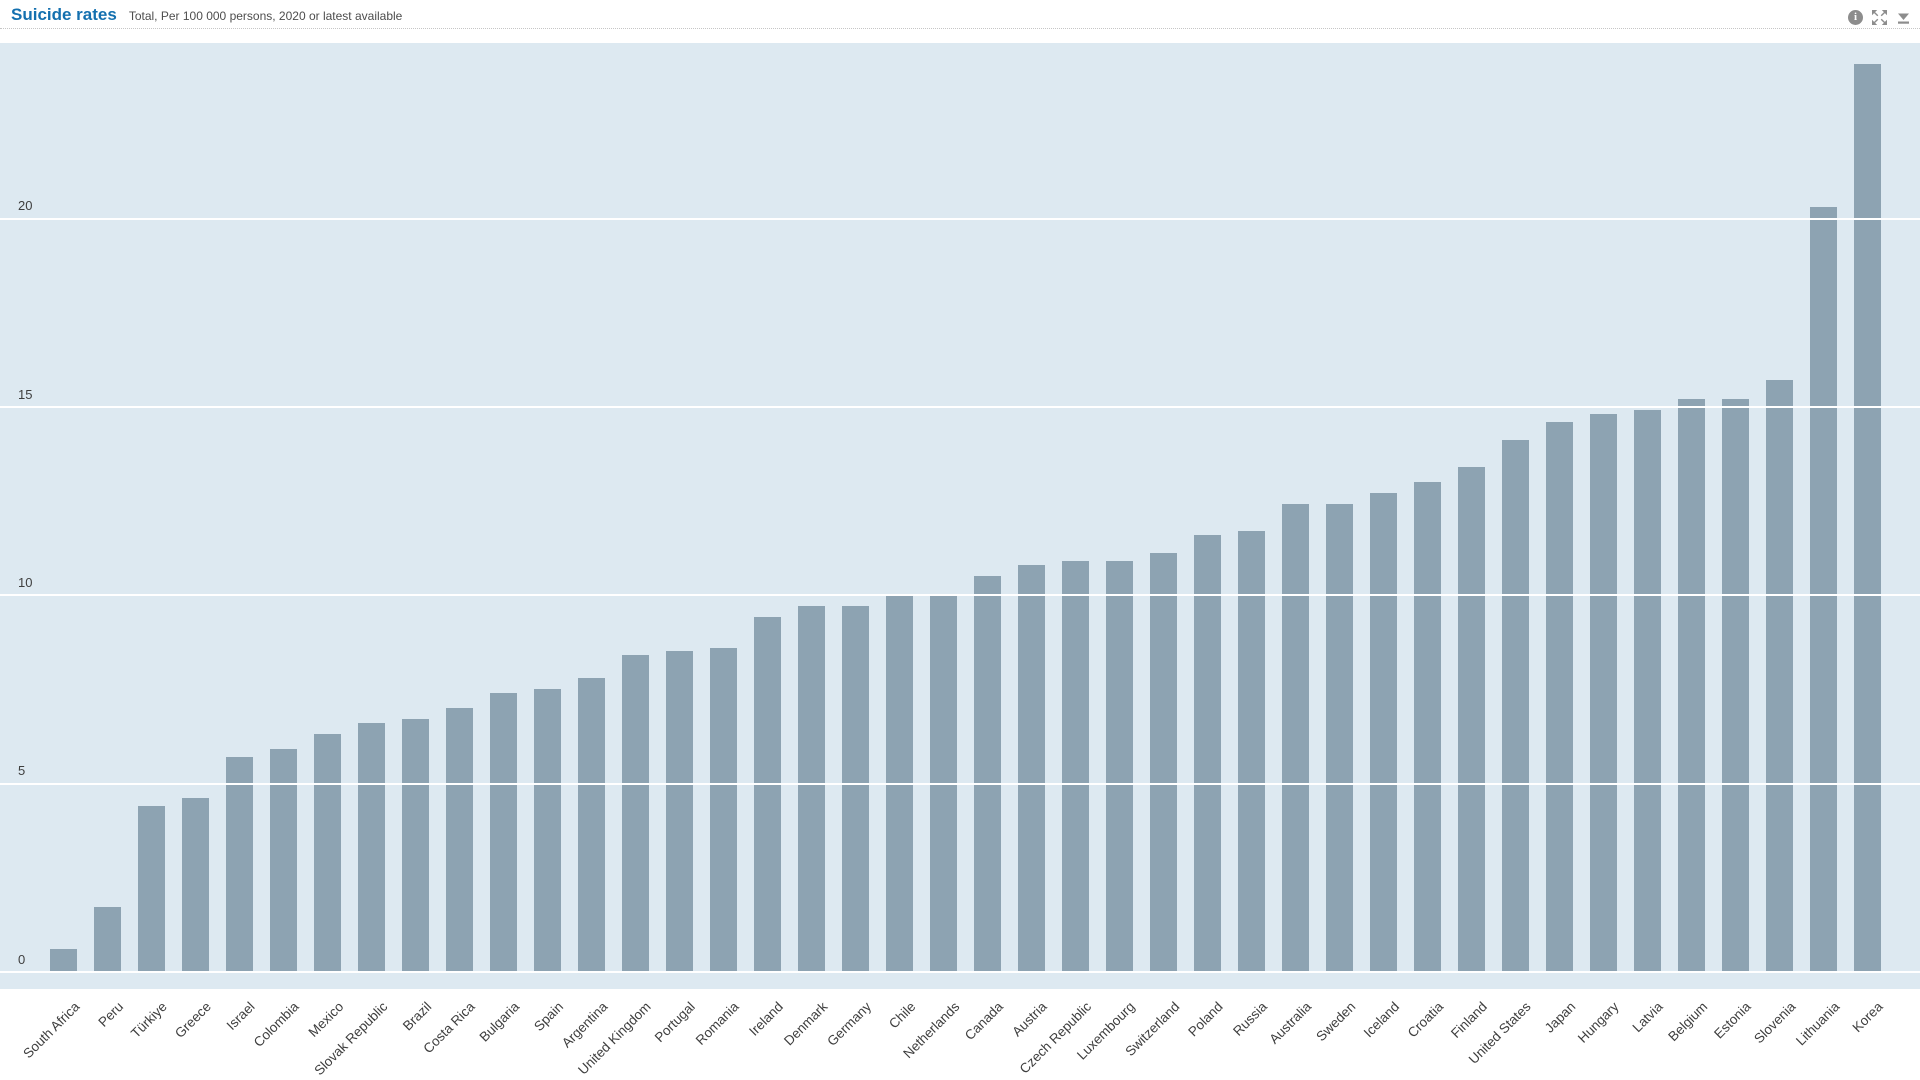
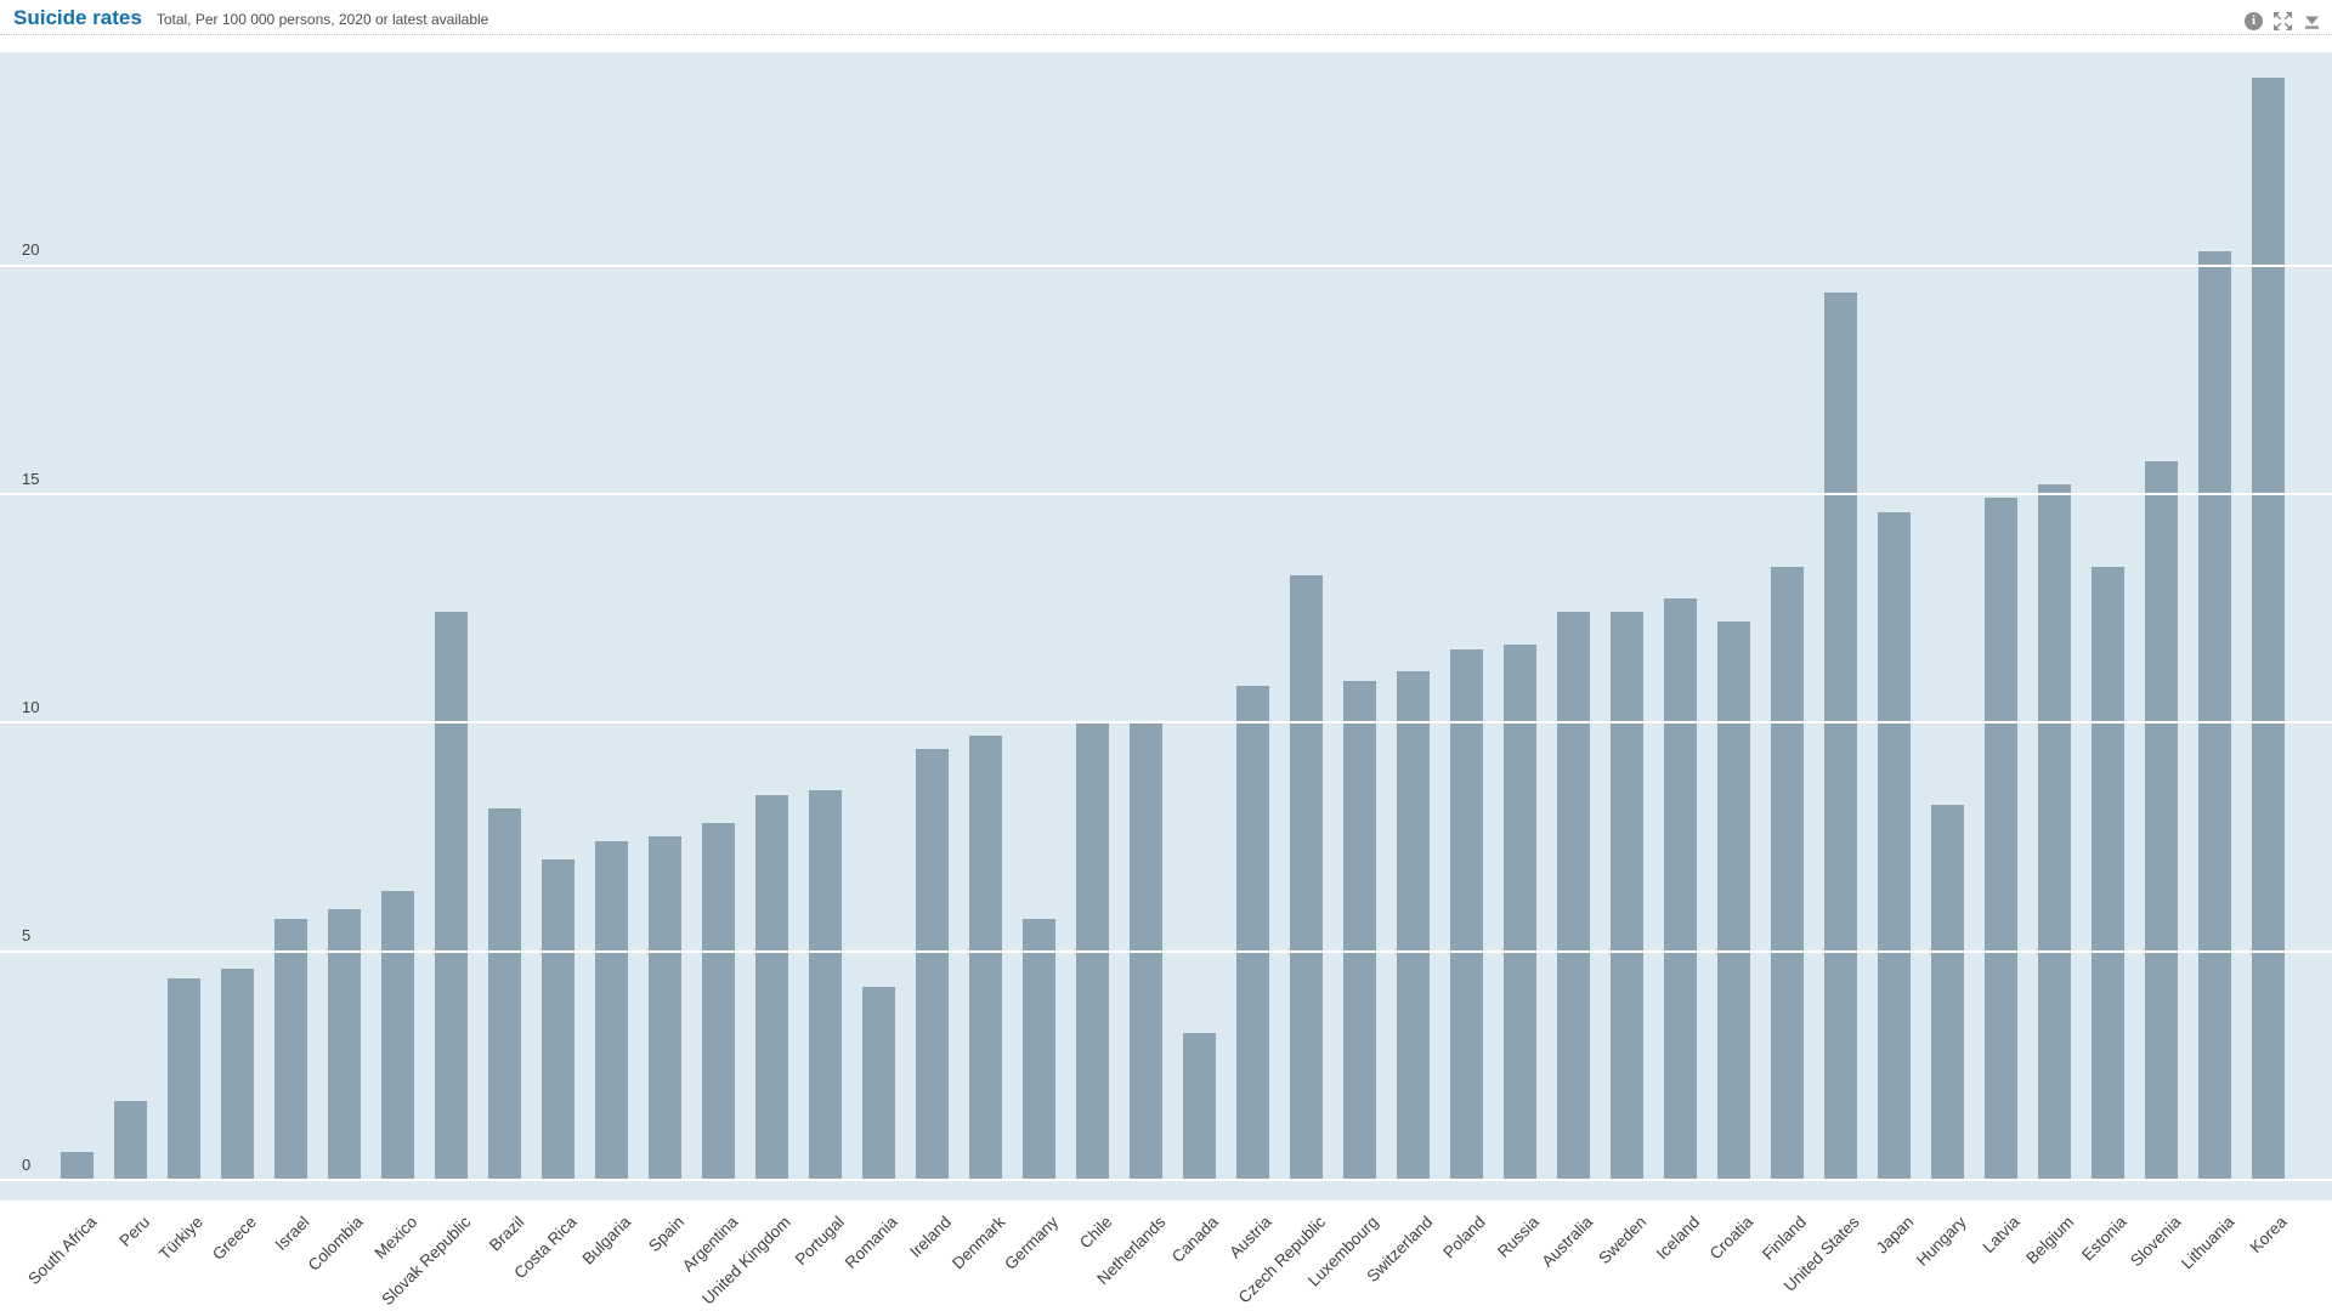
Slovak Republic: 6.6 -> 12.4
Brazil: 6.7 -> 8.1
Romania: 8.6 -> 4.2
Germany: 9.7 -> 5.7
Canada: 10.5 -> 3.2
Czech Republic: 10.9 -> 13.2
Croatia: 13.0 -> 12.2
United States: 14.1 -> 19.4
Hungary: 14.8 -> 8.2
Estonia: 15.2 -> 13.4
